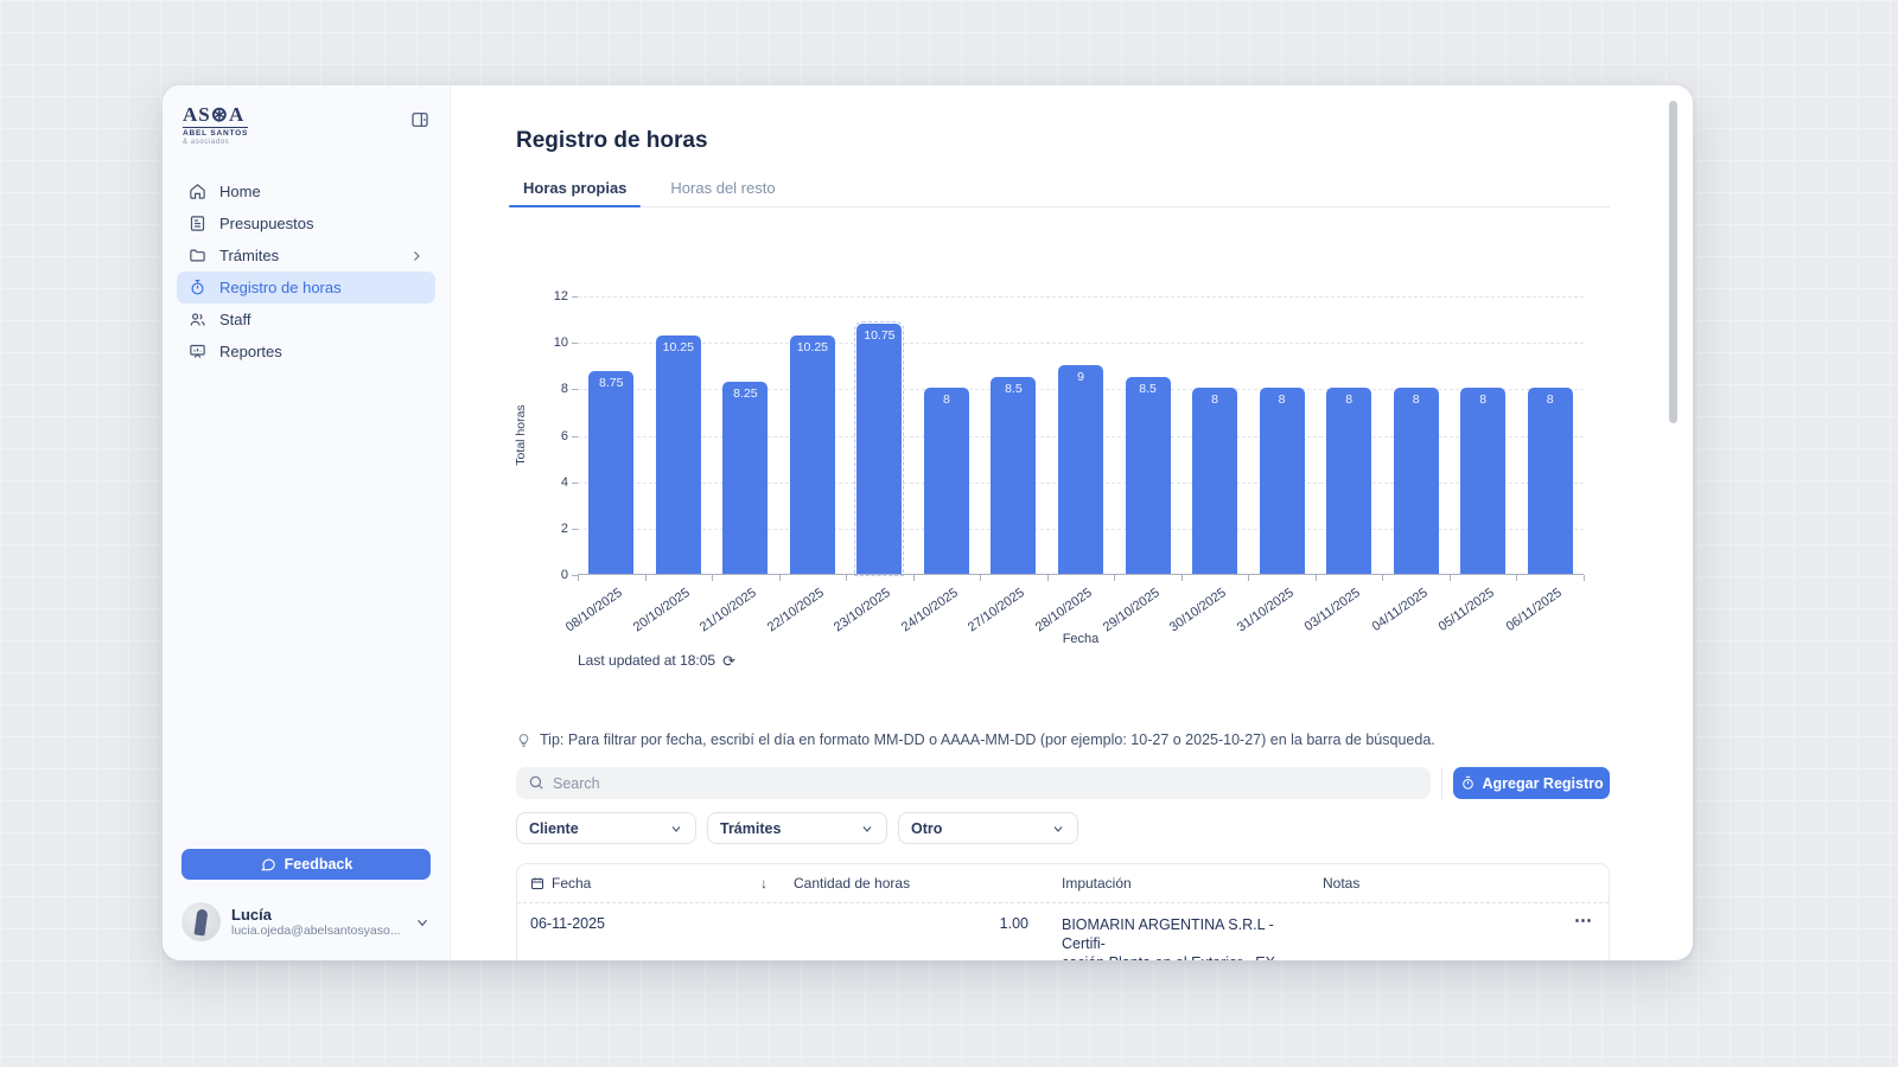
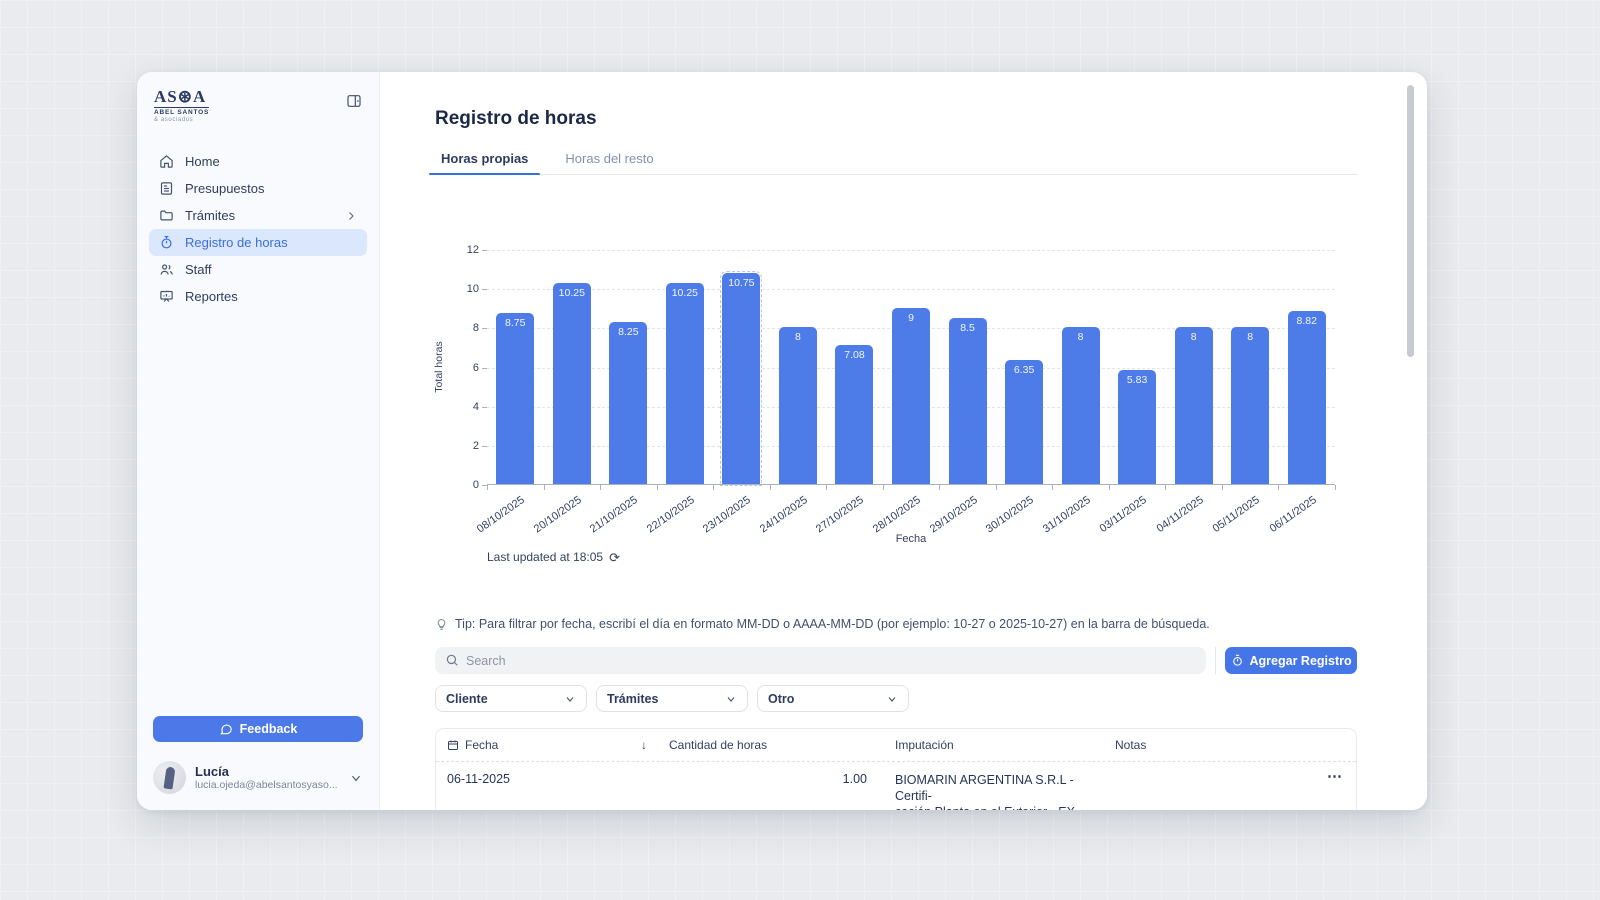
27/10/2025: 8.5 -> 7.08
30/10/2025: 8 -> 6.35
03/11/2025: 8 -> 5.83
06/11/2025: 8 -> 8.82
